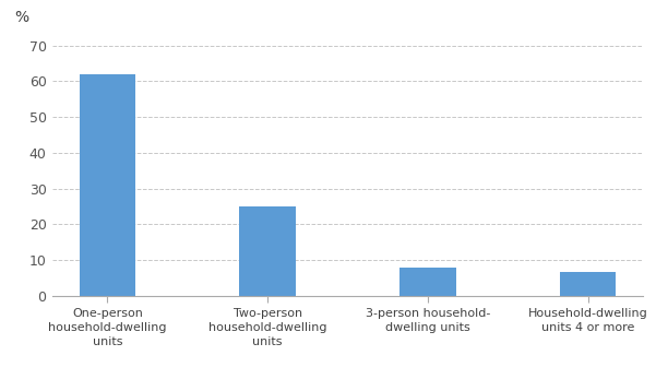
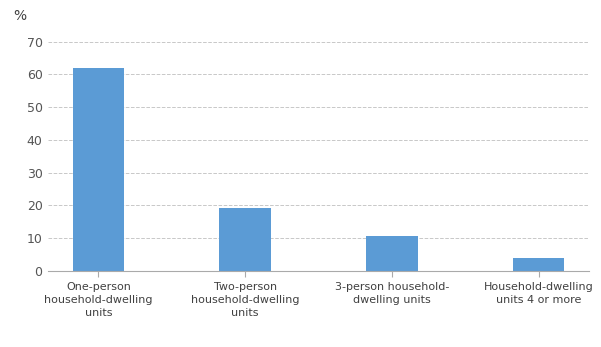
Two-person household-dwelling units: 25.0 -> 19.0
3-person household- dwelling units: 7.8 -> 10.5
Household-dwelling units 4 or more: 6.5 -> 4.0
